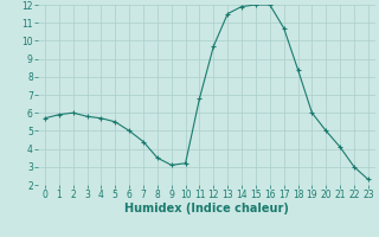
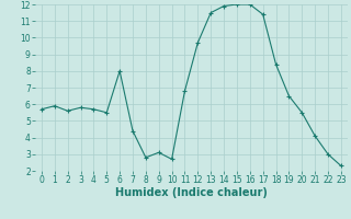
2: 6.0 -> 5.6
6: 5.0 -> 8.0
8: 3.5 -> 2.8
10: 3.2 -> 2.7
17: 10.7 -> 11.4
19: 6.0 -> 6.5
20: 5.0 -> 5.5
